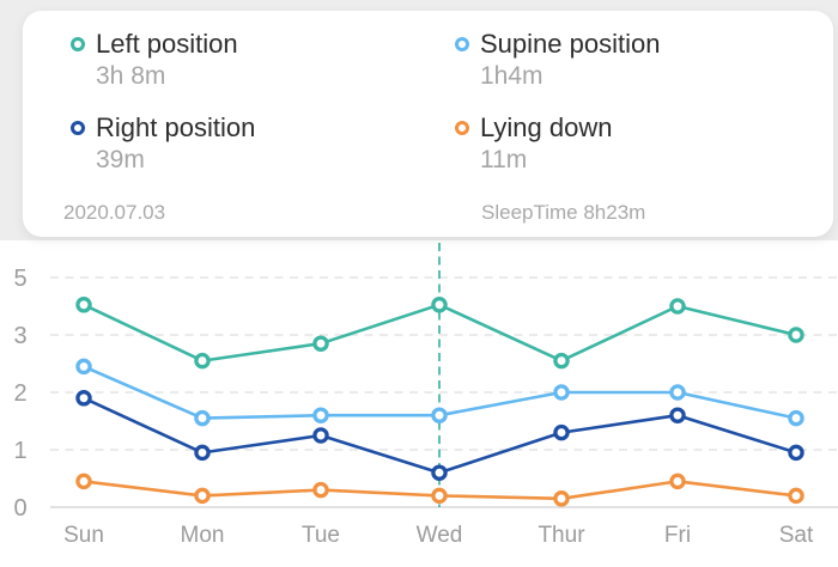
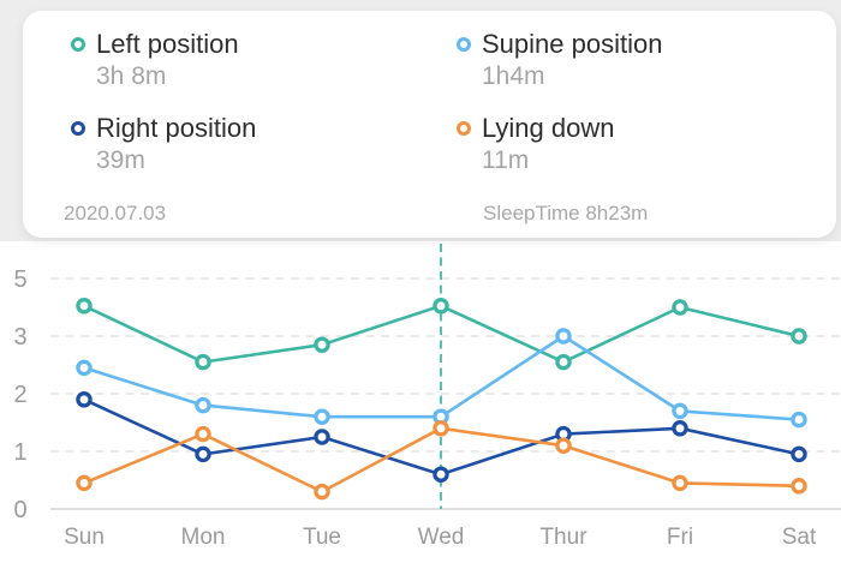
Supine position/Mon: 1.6 -> 1.8
Lying down/Mon: 0.2 -> 1.3
Lying down/Wed: 0.2 -> 1.4
Supine position/Thur: 2.0 -> 3.0
Lying down/Thur: 0.1 -> 1.1
Supine position/Fri: 2.0 -> 1.7
Right position/Fri: 1.6 -> 1.4
Lying down/Sat: 0.2 -> 0.4
